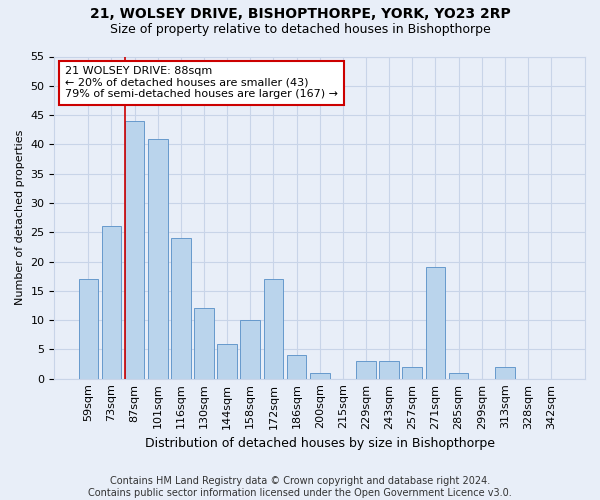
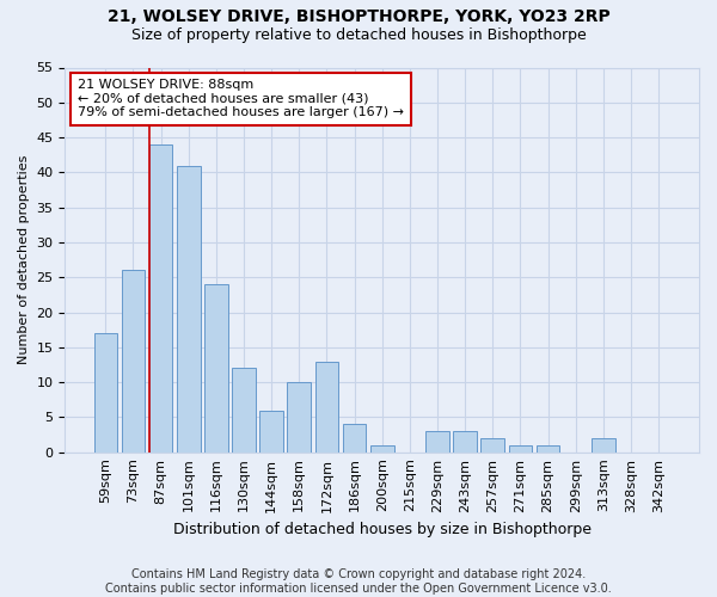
172sqm: 17 -> 13
271sqm: 19 -> 1
